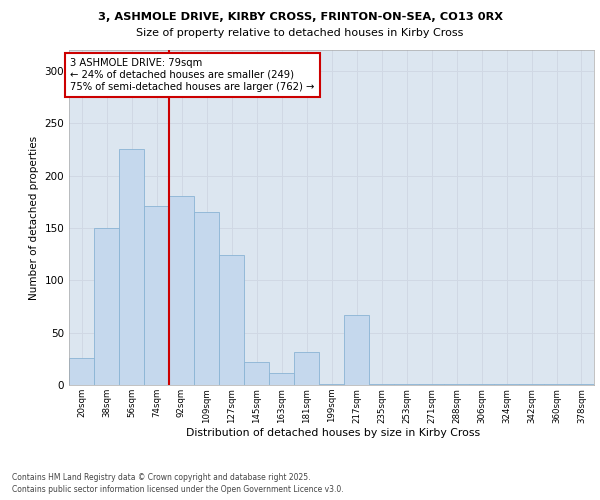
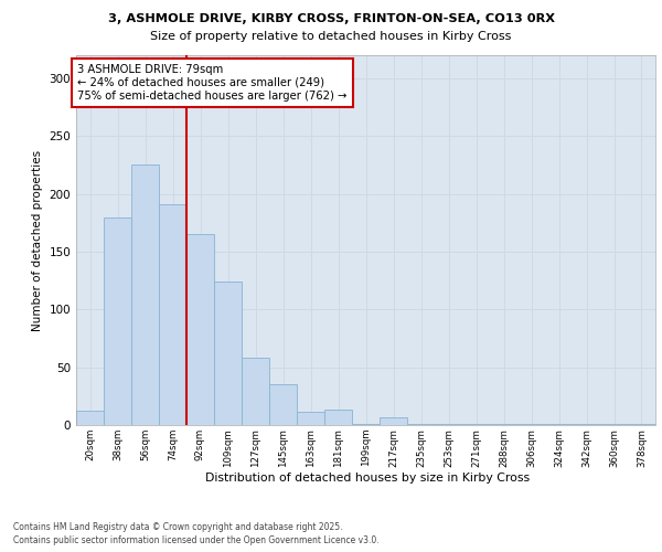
20sqm: 26 -> 12
38sqm: 150 -> 180
74sqm: 171 -> 191
92sqm: 181 -> 165
109sqm: 165 -> 124
127sqm: 124 -> 58
145sqm: 22 -> 35
181sqm: 32 -> 13
217sqm: 67 -> 7
